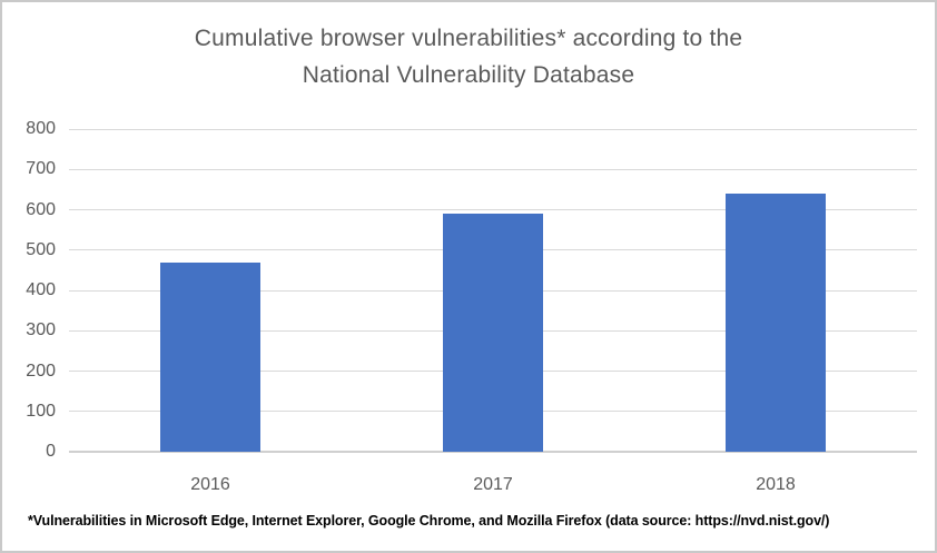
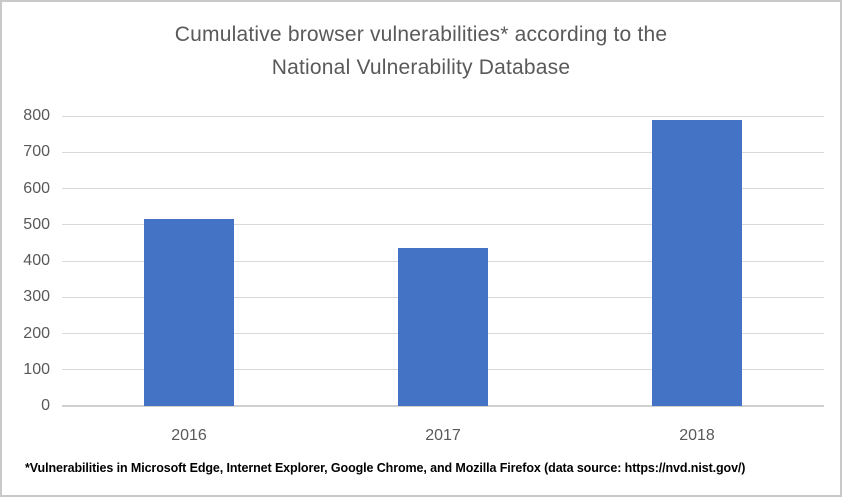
2016: 470 -> 520
2017: 590 -> 440
2018: 640 -> 790
